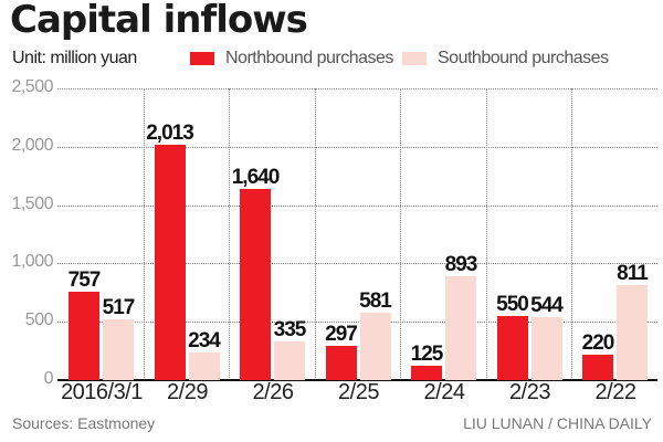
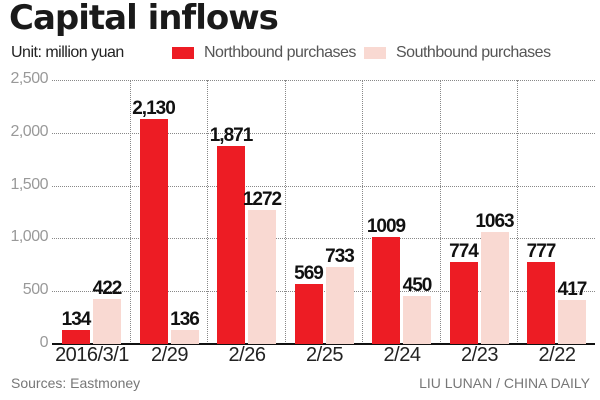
Northbound purchases/2016/3/1: 757 -> 134
Southbound purchases/2016/3/1: 517 -> 422
Northbound purchases/2/29: 2,013 -> 2,130
Southbound purchases/2/29: 234 -> 136
Northbound purchases/2/26: 1,640 -> 1,871
Southbound purchases/2/26: 335 -> 1272
Northbound purchases/2/25: 297 -> 569
Southbound purchases/2/25: 581 -> 733
Northbound purchases/2/24: 125 -> 1009
Southbound purchases/2/24: 893 -> 450
Northbound purchases/2/23: 550 -> 774
Southbound purchases/2/23: 544 -> 1063
Northbound purchases/2/22: 220 -> 777
Southbound purchases/2/22: 811 -> 417
